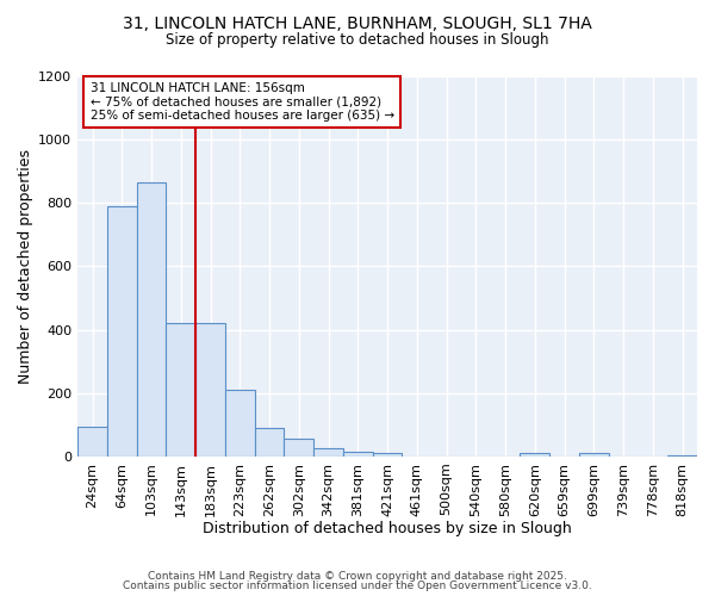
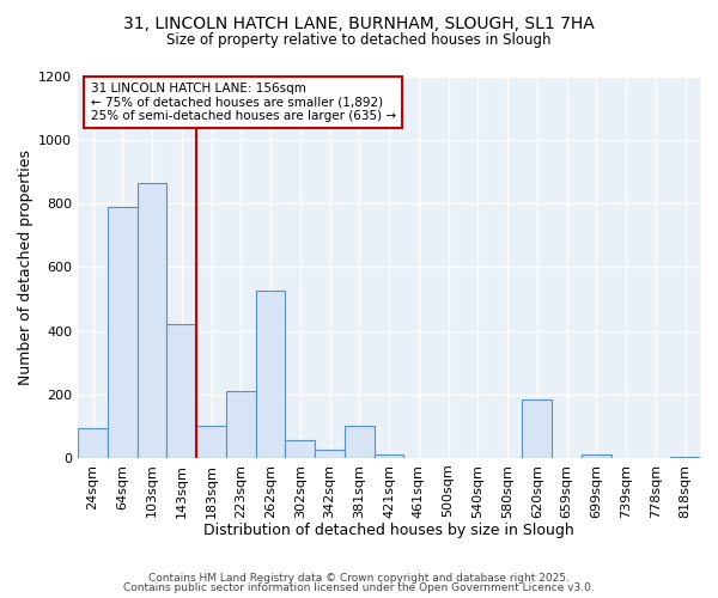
183sqm: 420 -> 100
262sqm: 90 -> 525
381sqm: 15 -> 100
620sqm: 10 -> 185
